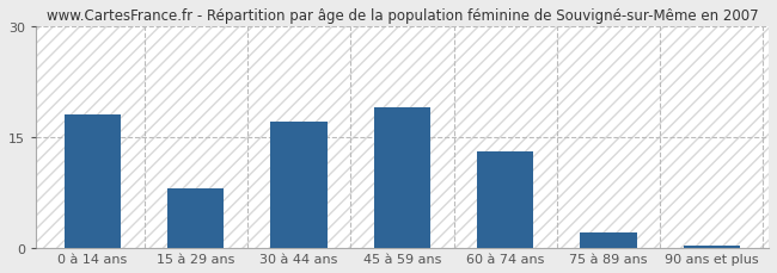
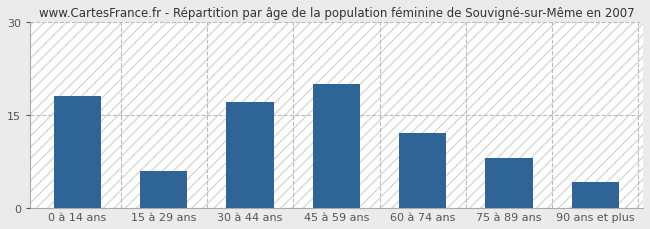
15 à 29 ans: 8.0 -> 6.0
45 à 59 ans: 19.0 -> 20.0
60 à 74 ans: 13.0 -> 12.0
75 à 89 ans: 2.0 -> 8.0
90 ans et plus: 0.3 -> 4.2
